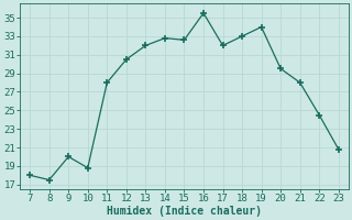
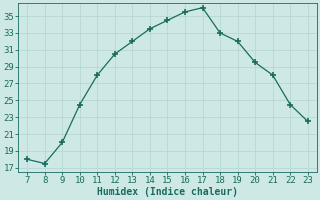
10: 18.8 -> 24.5
14: 32.8 -> 33.5
15: 32.6 -> 34.5
17: 32.0 -> 36.0
19: 34.0 -> 32.0
23: 20.8 -> 22.5
